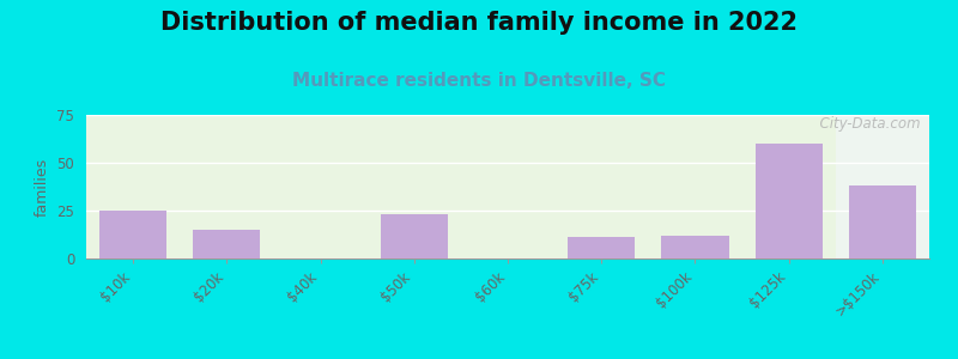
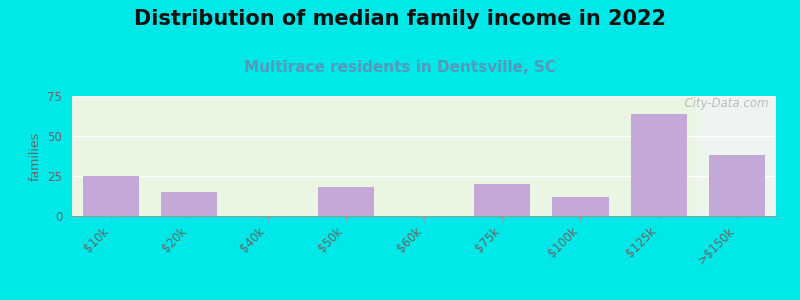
$50k: 23 -> 18
$75k: 11 -> 20
$125k: 60 -> 64
